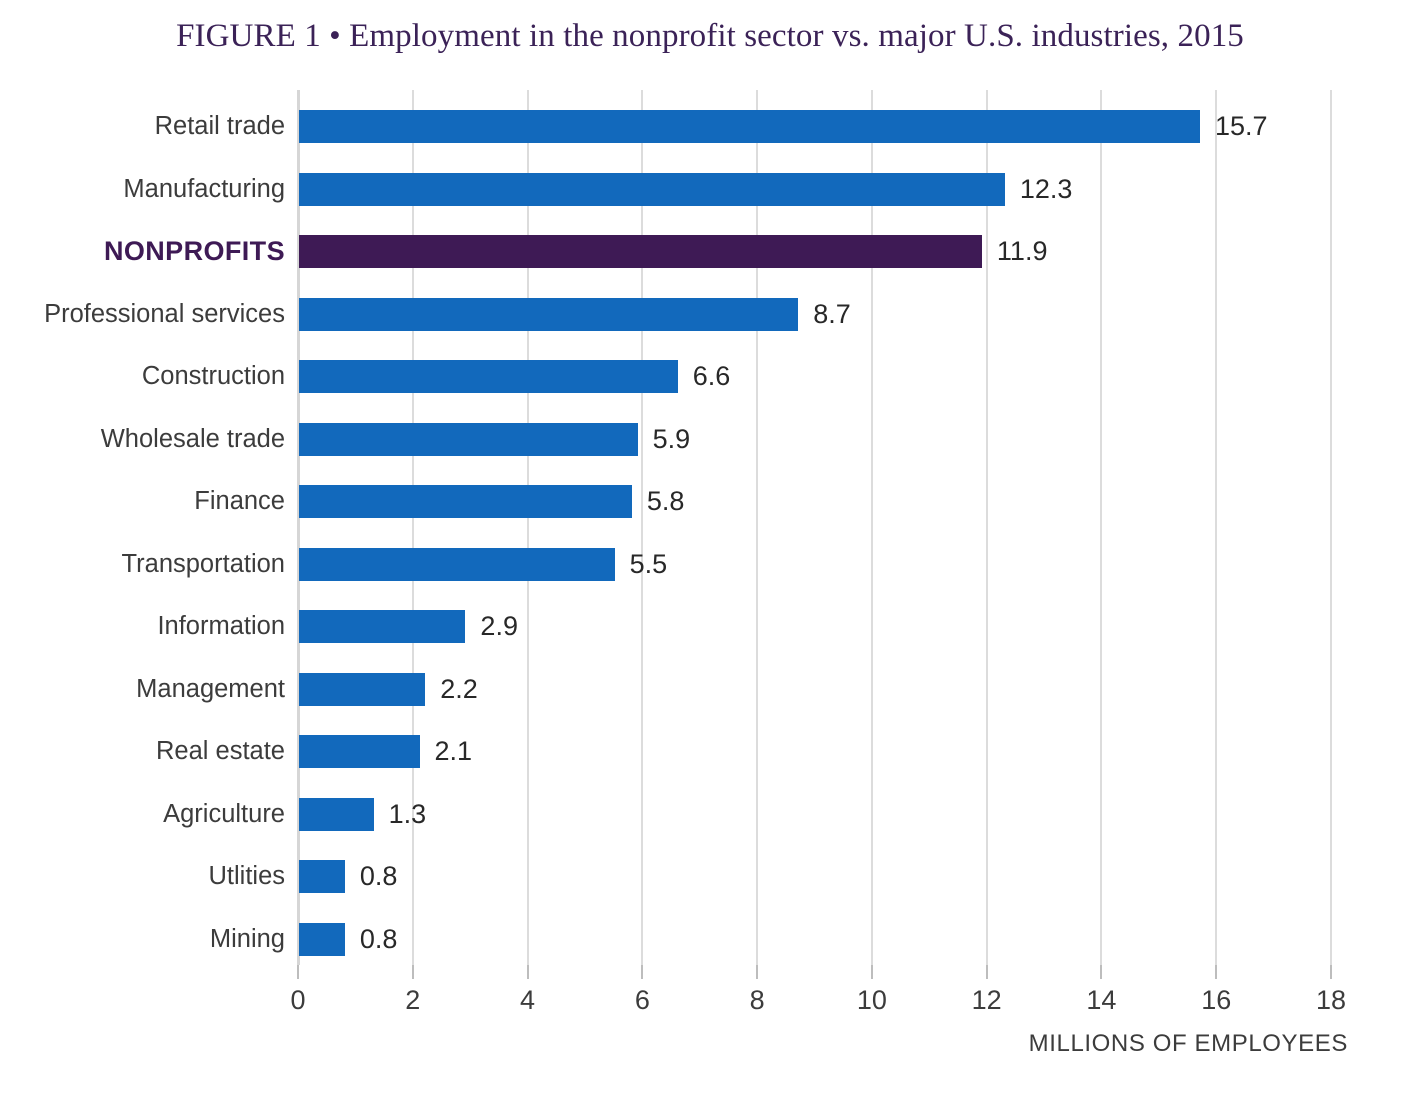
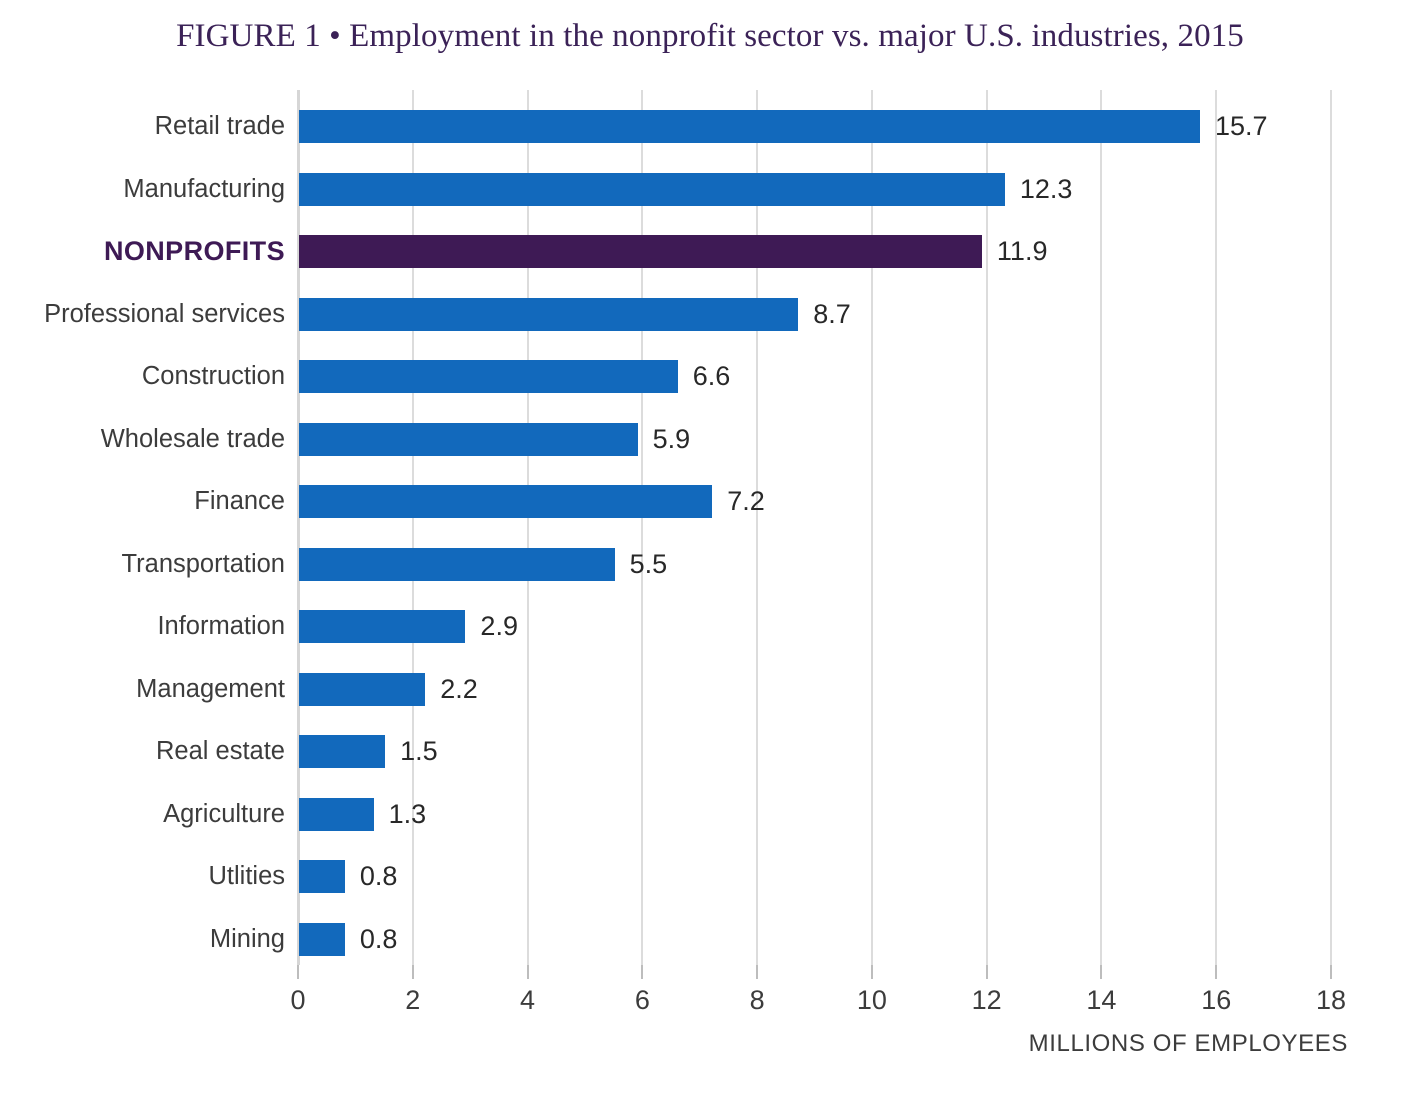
Finance: 5.8 -> 7.2
Real estate: 2.1 -> 1.5
